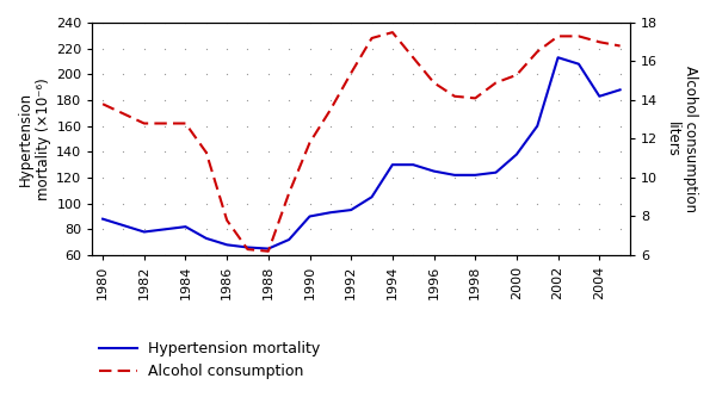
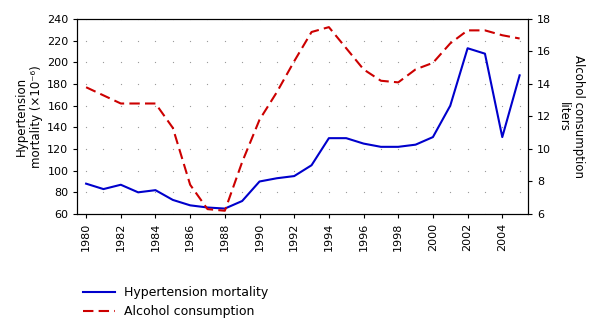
Hypertension mortality/1982: 78 -> 87
Hypertension mortality/2000: 138 -> 131
Hypertension mortality/2004: 183 -> 131
